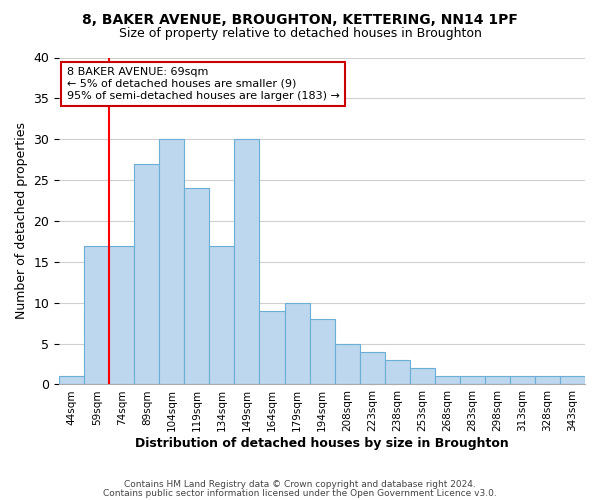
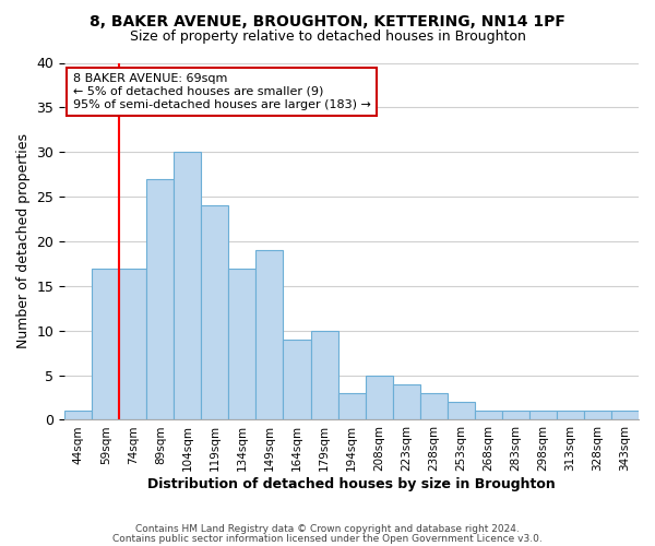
149sqm: 30 -> 19
194sqm: 8 -> 3
